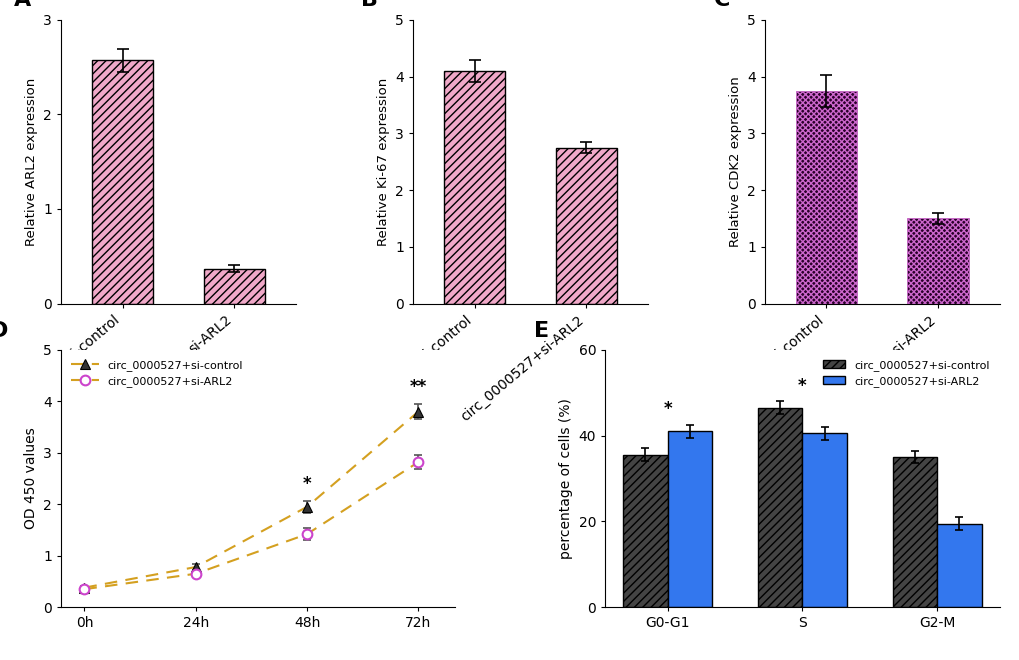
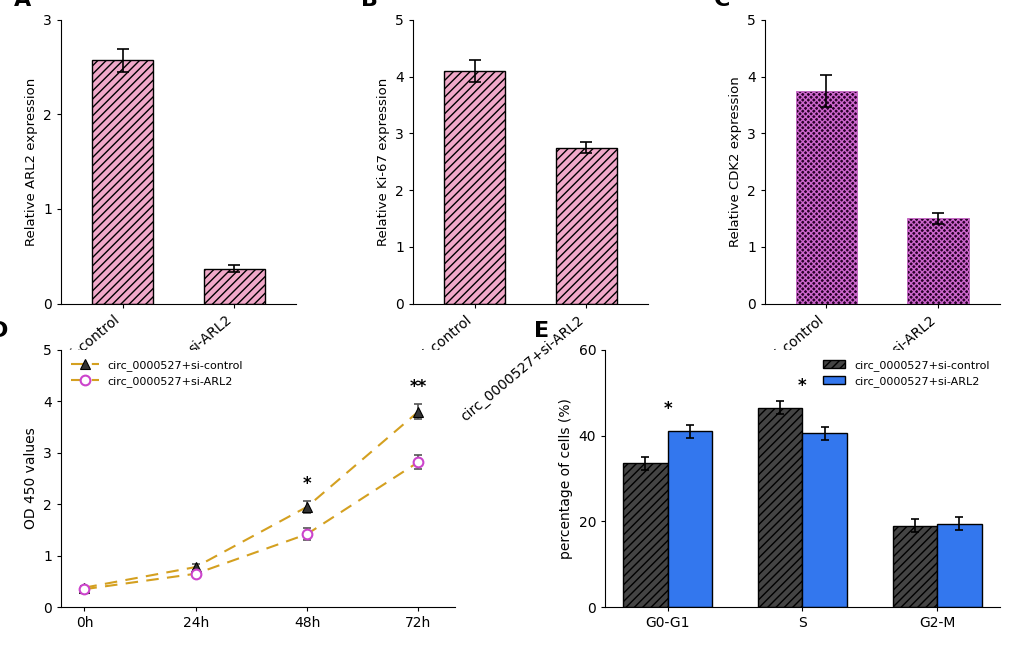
circ_0000527+si-control/G0-G1: 35.5 -> 33.5
circ_0000527+si-control/G2-M: 35.0 -> 19.0
